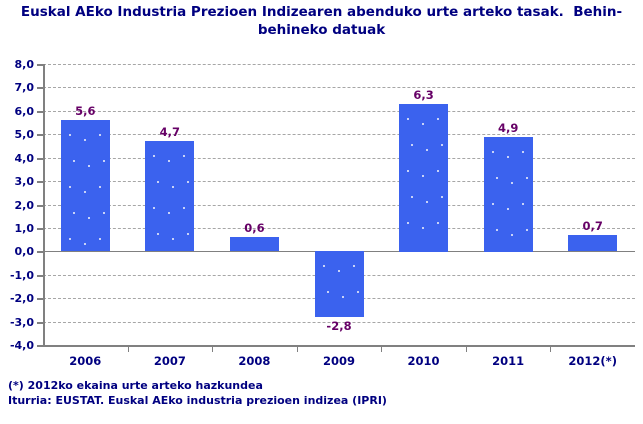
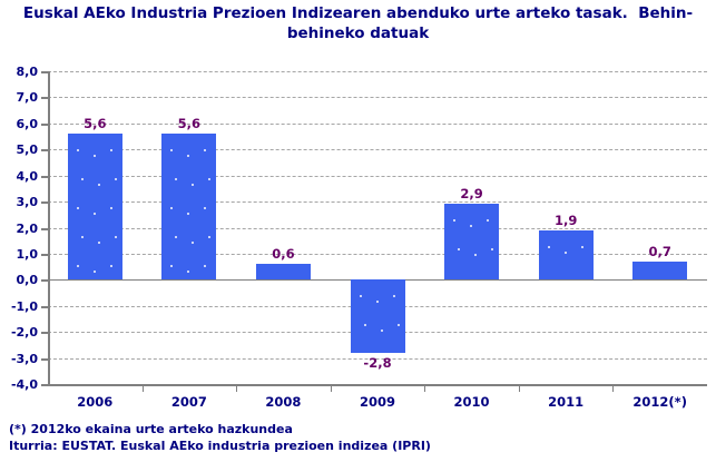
2007: 4,7 -> 5,6
2010: 6,3 -> 2,9
2011: 4,9 -> 1,9
